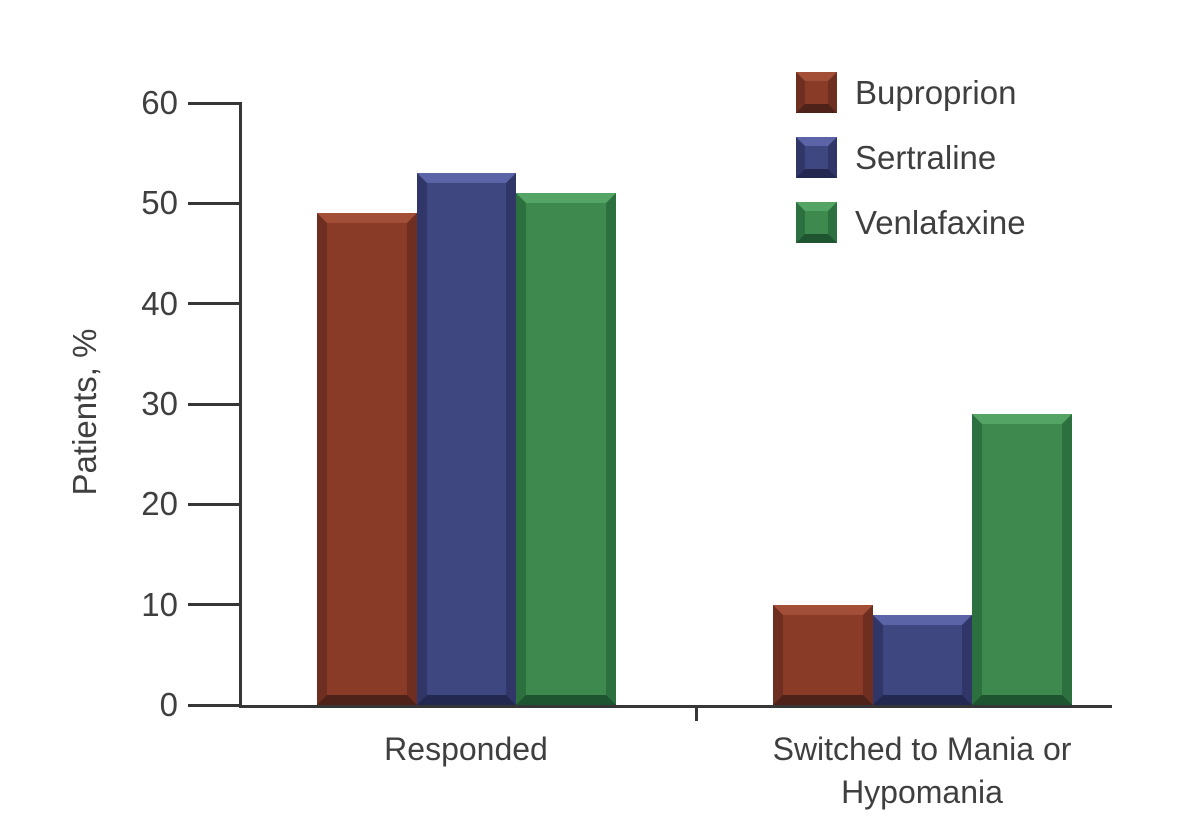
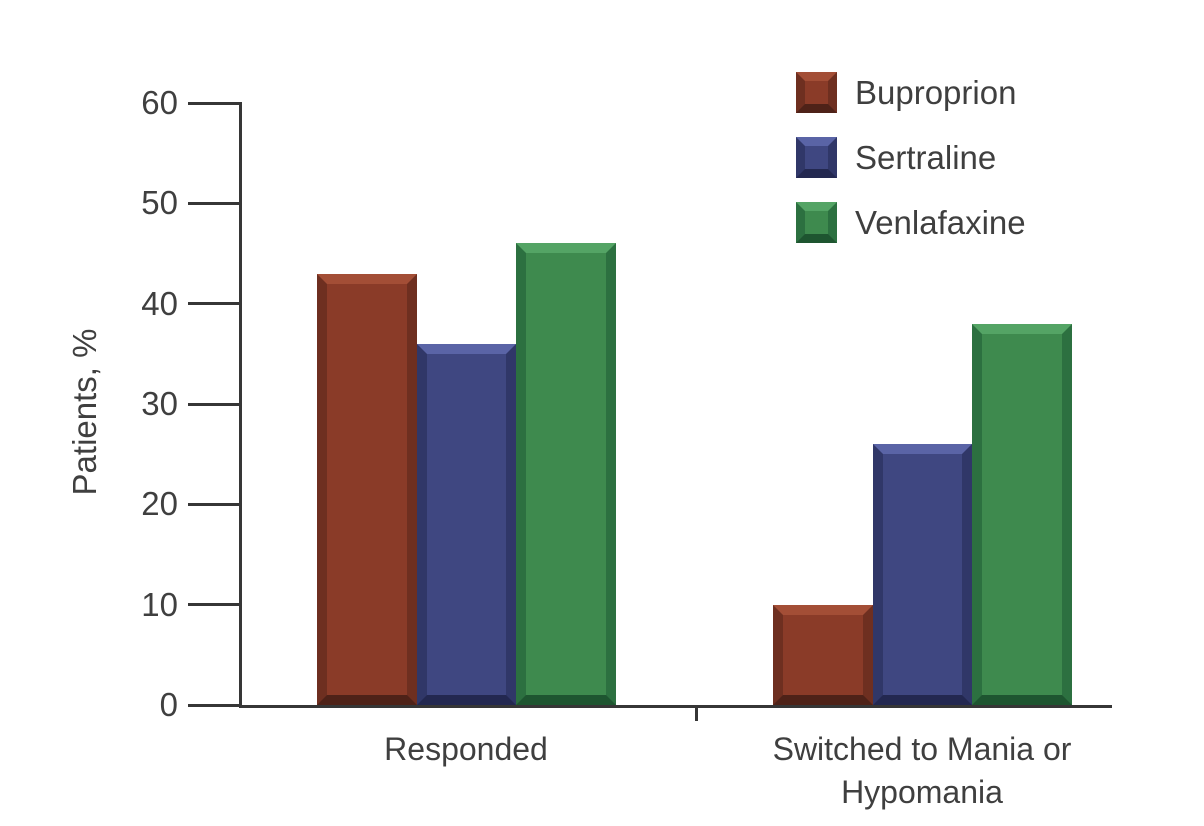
Buproprion/Responded: 49 -> 43
Sertraline/Responded: 53 -> 36
Venlafaxine/Responded: 51 -> 46
Sertraline/Switched to Mania or Hypomania: 9 -> 26
Venlafaxine/Switched to Mania or Hypomania: 29 -> 38
